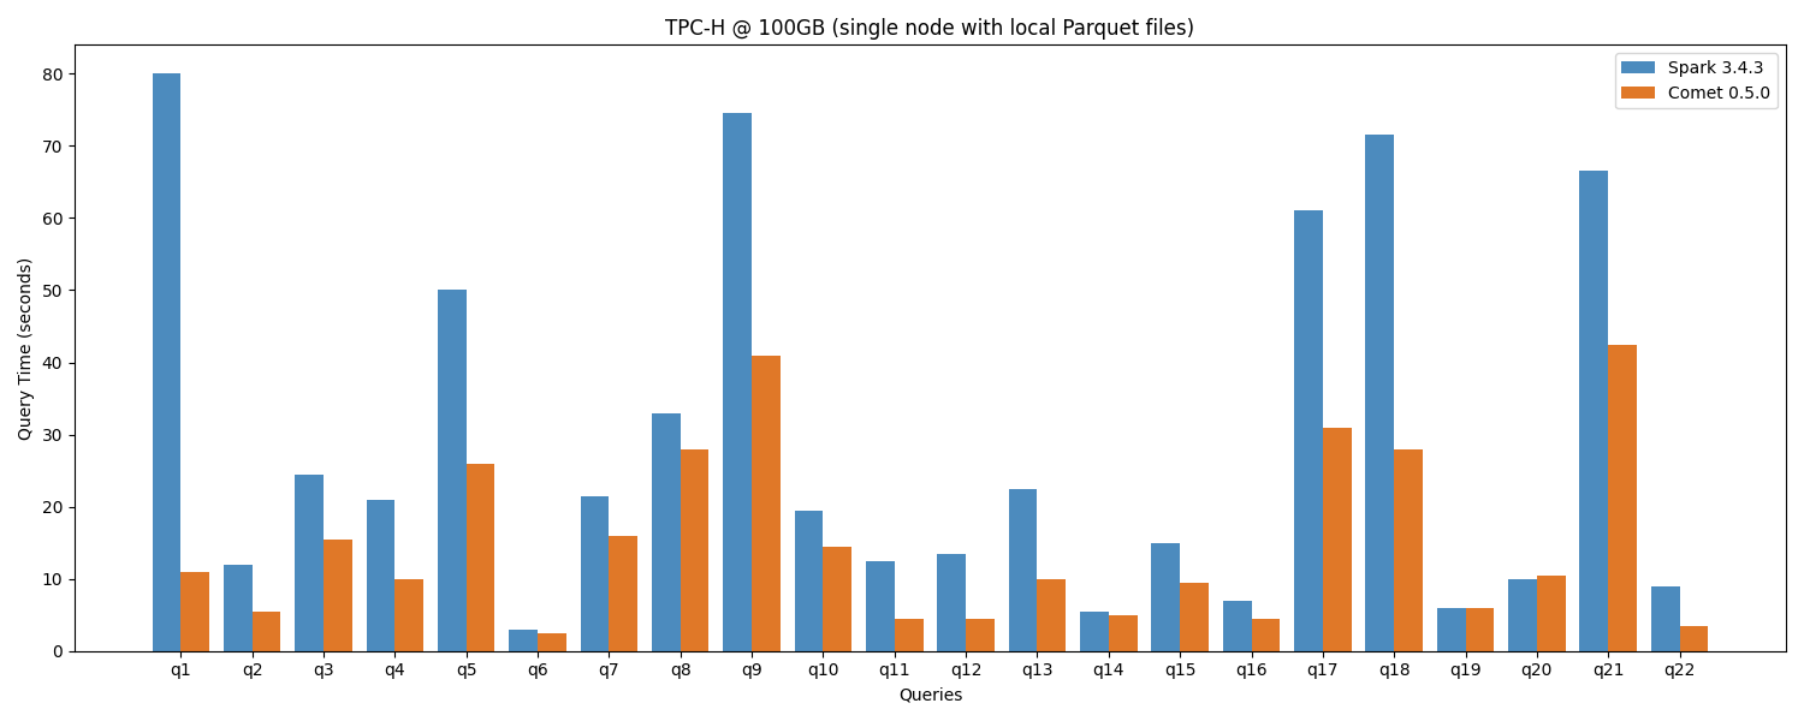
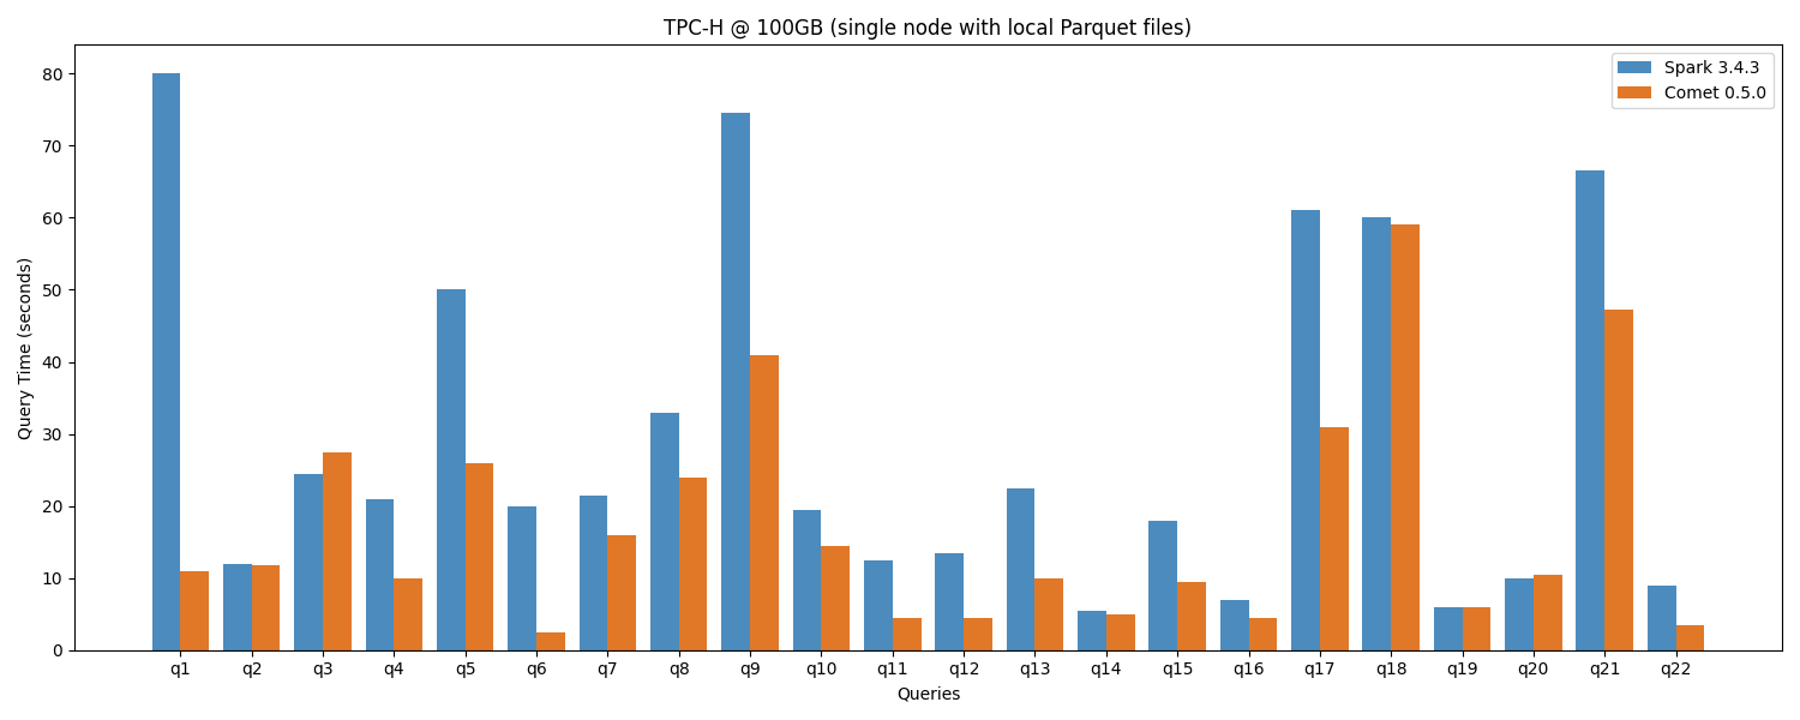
Comet 0.5.0/q2: 5.5 -> 11.8
Comet 0.5.0/q3: 15.5 -> 27.4
Spark 3.4.3/q6: 3.0 -> 20.0
Comet 0.5.0/q8: 28.0 -> 24.0
Spark 3.4.3/q15: 15.0 -> 18.0
Spark 3.4.3/q18: 71.5 -> 60.0
Comet 0.5.0/q18: 28.0 -> 59.0
Comet 0.5.0/q21: 42.5 -> 47.2
